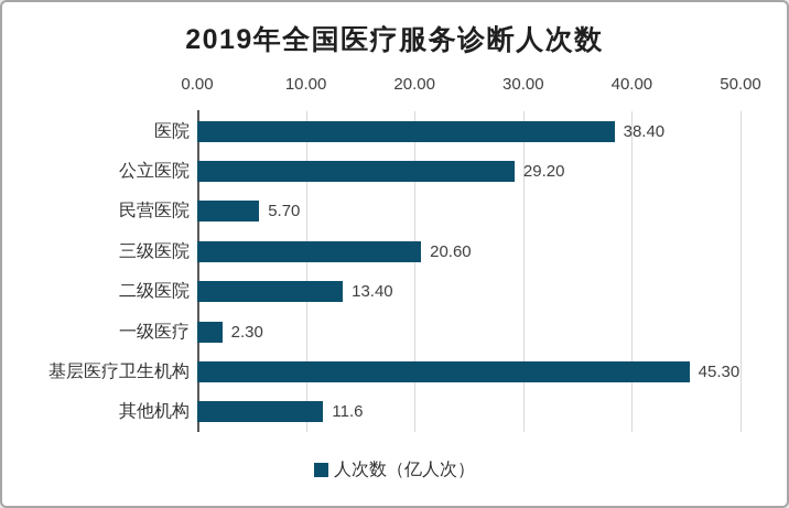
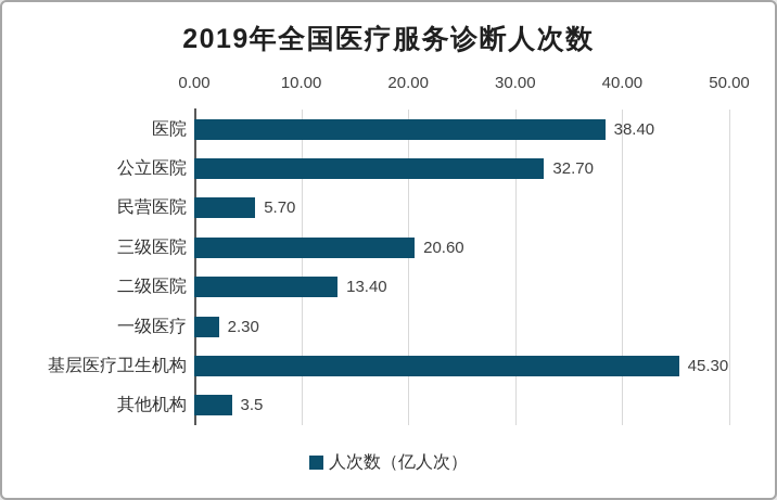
公立医院: 29.20 -> 32.70
其他机构: 11.6 -> 3.5
